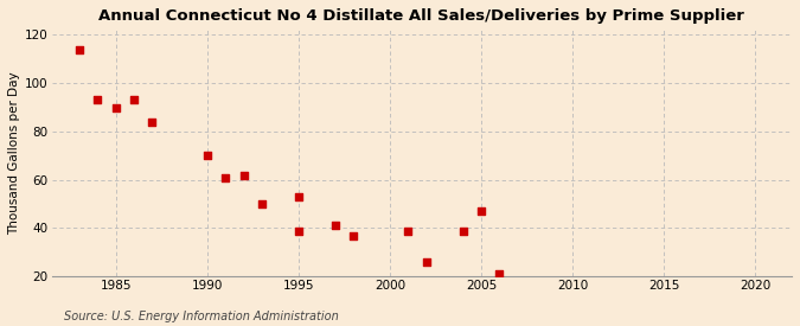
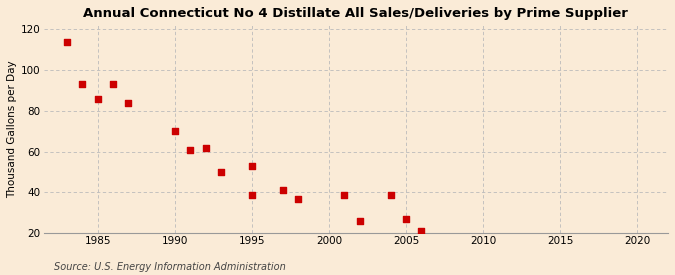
1985: 90 -> 86
2005: 47 -> 27
